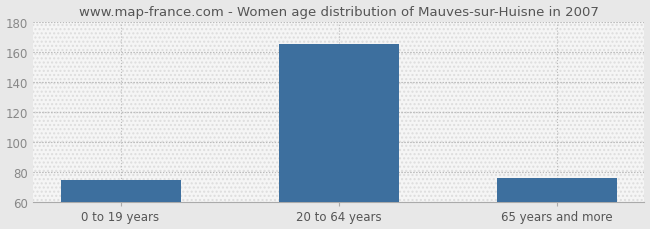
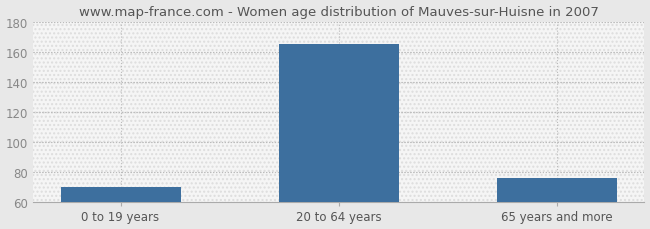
0 to 19 years: 75 -> 70
